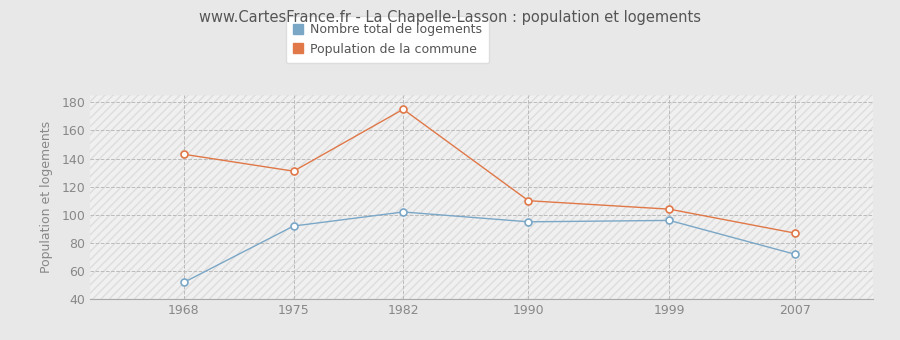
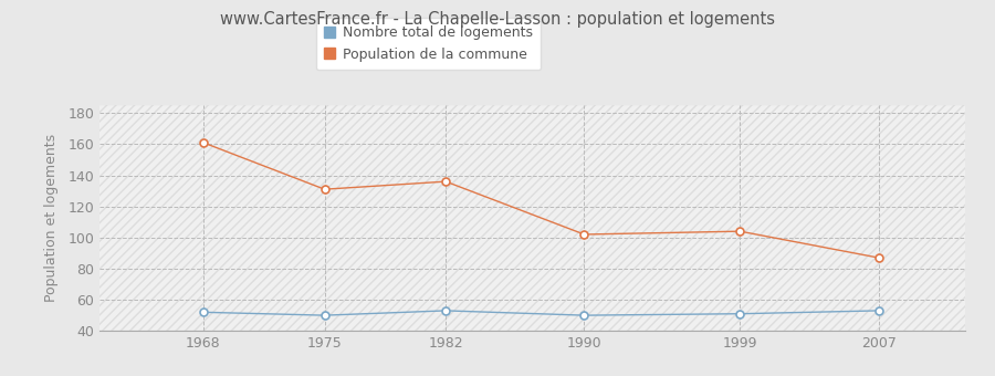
Population de la commune/1968: 143 -> 161
Nombre total de logements/1975: 92 -> 50
Nombre total de logements/1982: 102 -> 53
Population de la commune/1982: 175 -> 136
Nombre total de logements/1990: 95 -> 50
Population de la commune/1990: 110 -> 102
Nombre total de logements/1999: 96 -> 51
Nombre total de logements/2007: 72 -> 53
